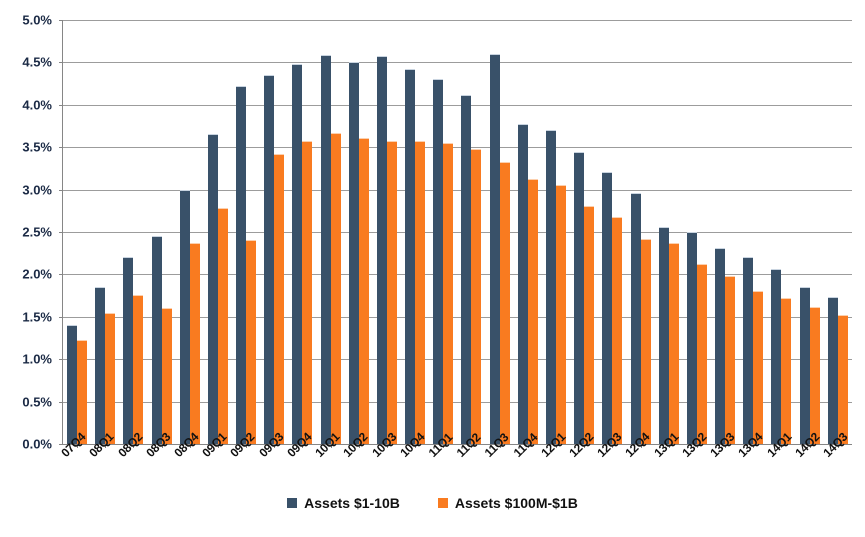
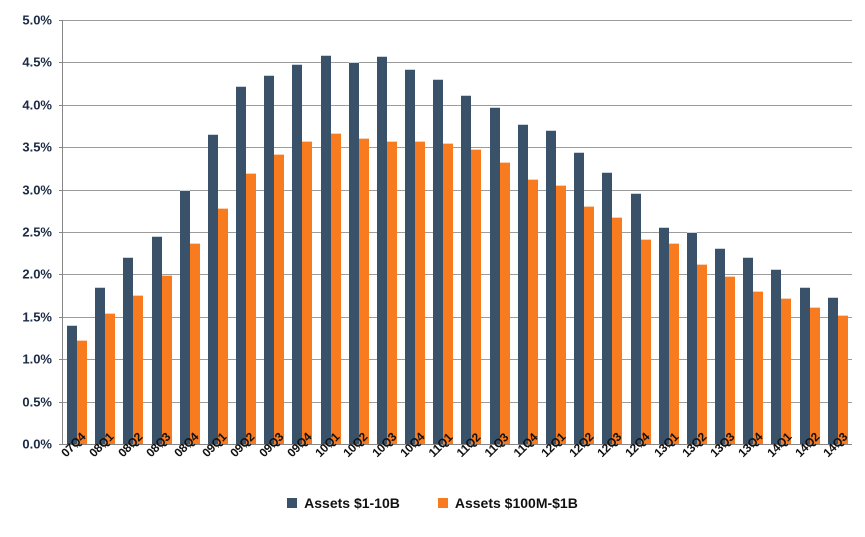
Assets $100M-$1B/08Q3: 1.6% -> 2.0%
Assets $100M-$1B/09Q2: 2.4% -> 3.2%
Assets $1-10B/11Q3: 4.6% -> 4.0%
